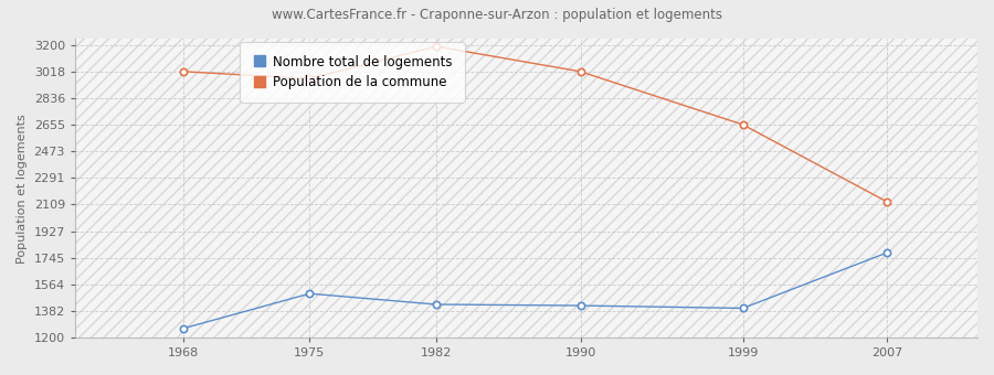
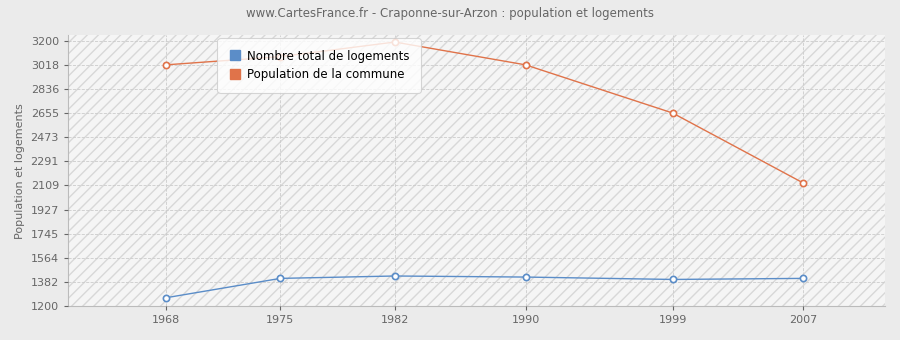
Nombre total de logements/1975: 1500 -> 1410
Population de la commune/1975: 2970 -> 3080
Nombre total de logements/2007: 1780 -> 1410
